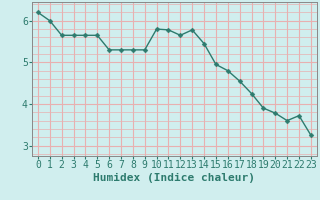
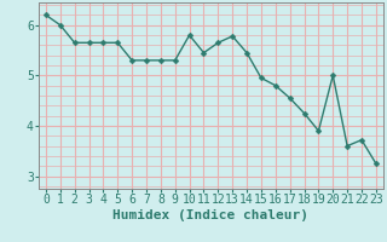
11: 5.78 -> 5.45
20: 3.78 -> 5.00
